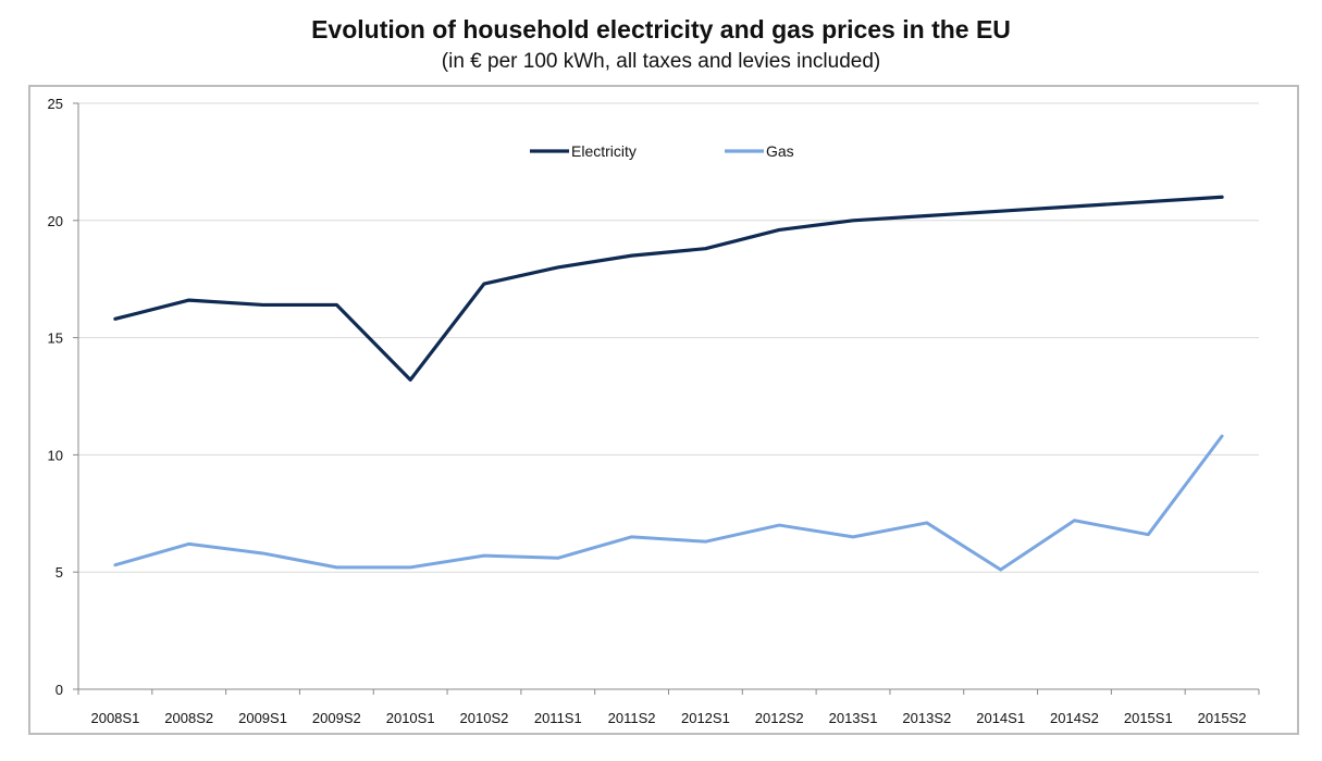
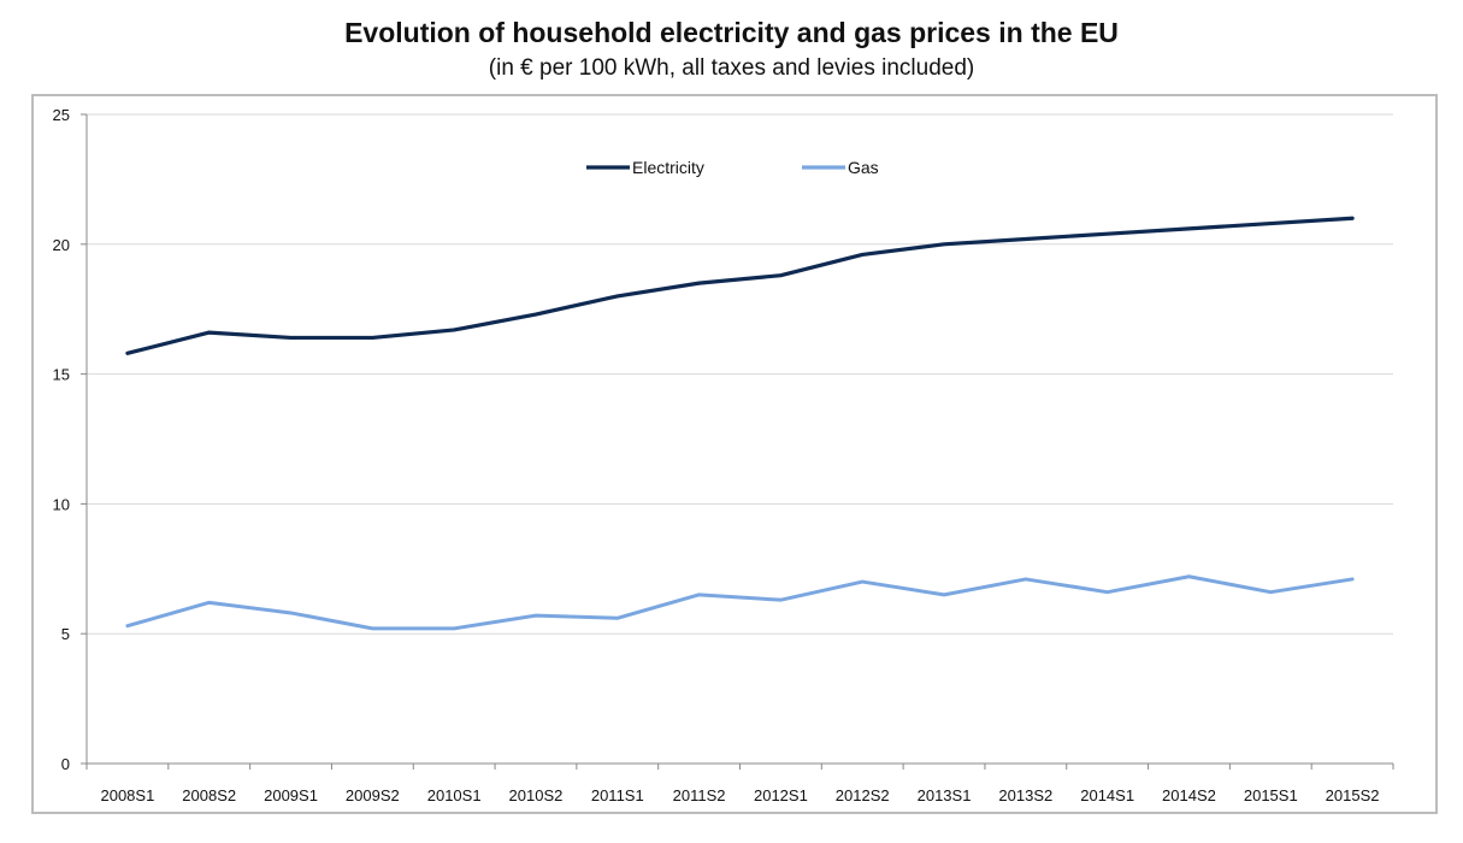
Electricity/2010S1: 13.2 -> 16.7
Gas/2014S1: 5.1 -> 6.6
Gas/2015S2: 10.8 -> 7.1
